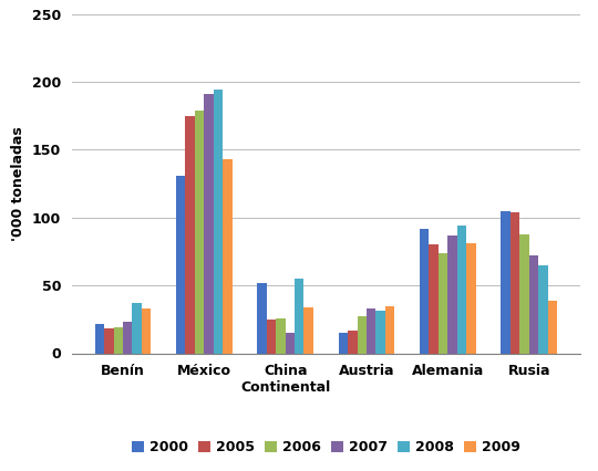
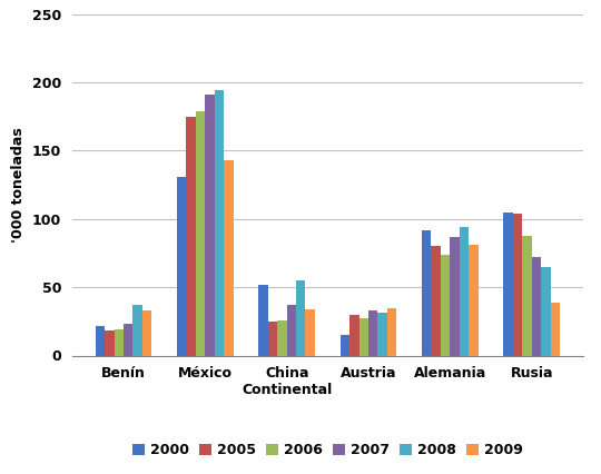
2007/China Continental: 15 -> 37
2005/Austria: 17 -> 30
